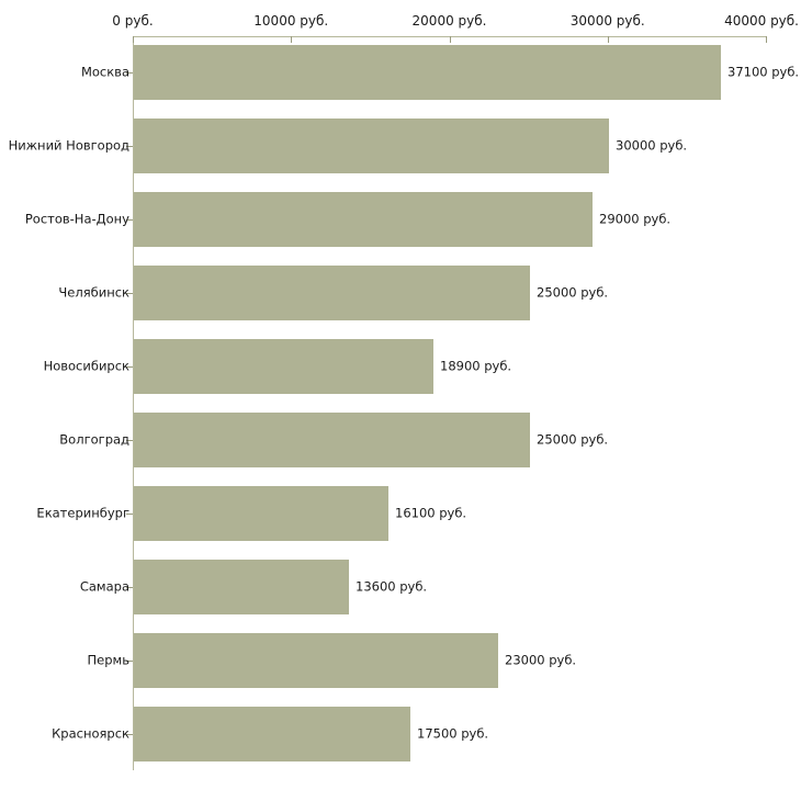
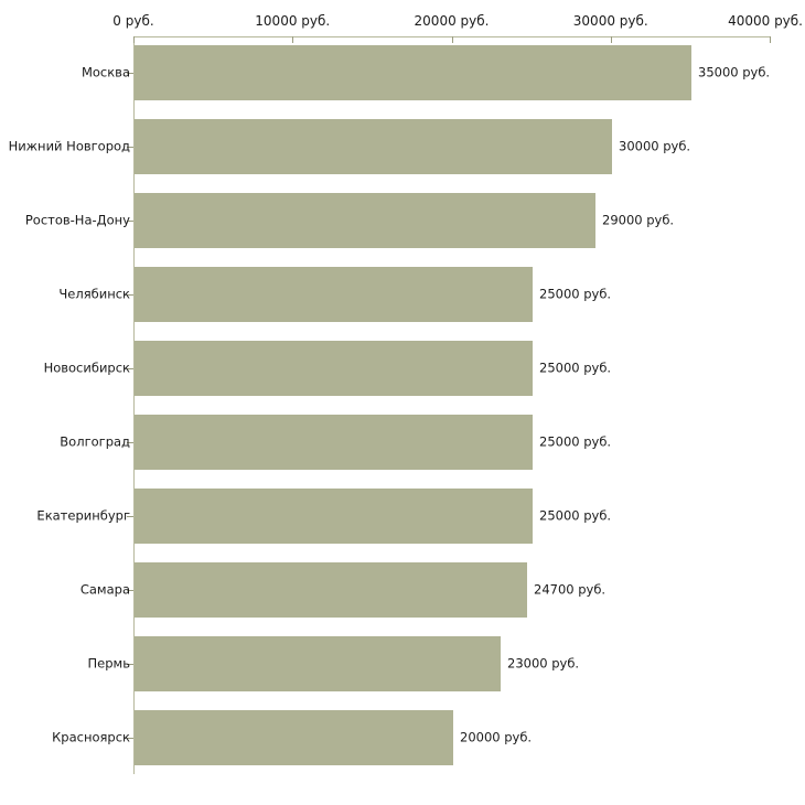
Москва: 37100 -> 35000
Новосибирск: 18900 -> 25000
Екатеринбург: 16100 -> 25000
Самара: 13600 -> 24700
Красноярск: 17500 -> 20000
